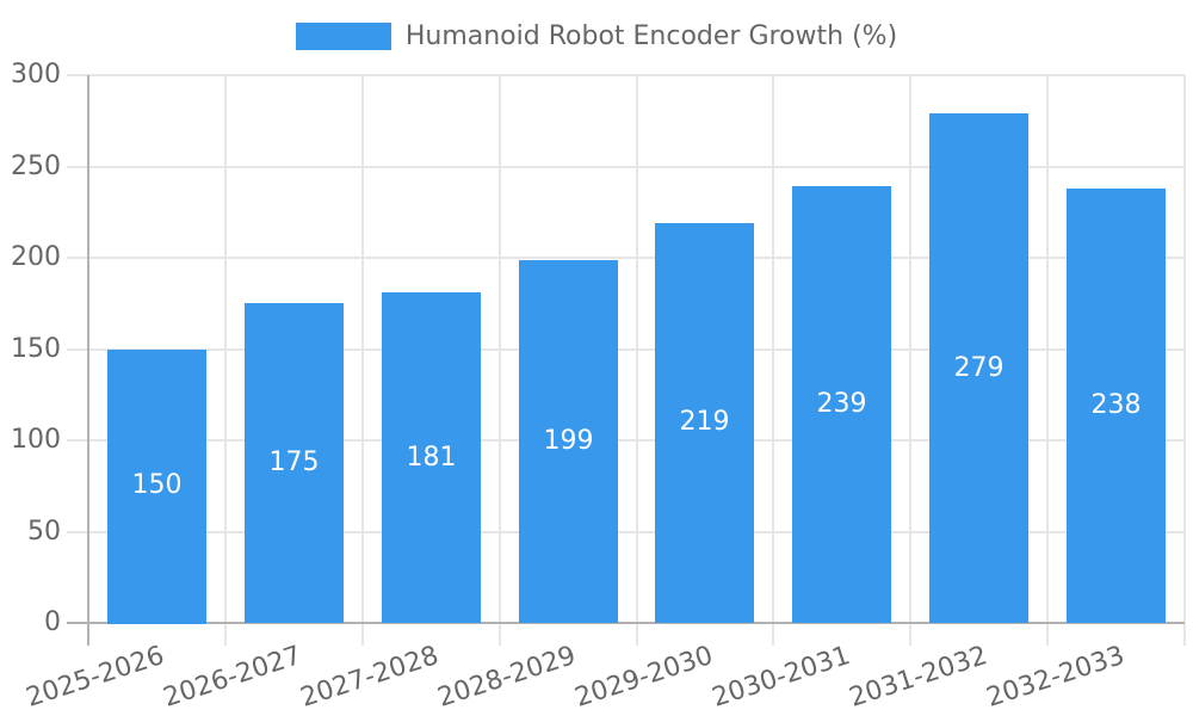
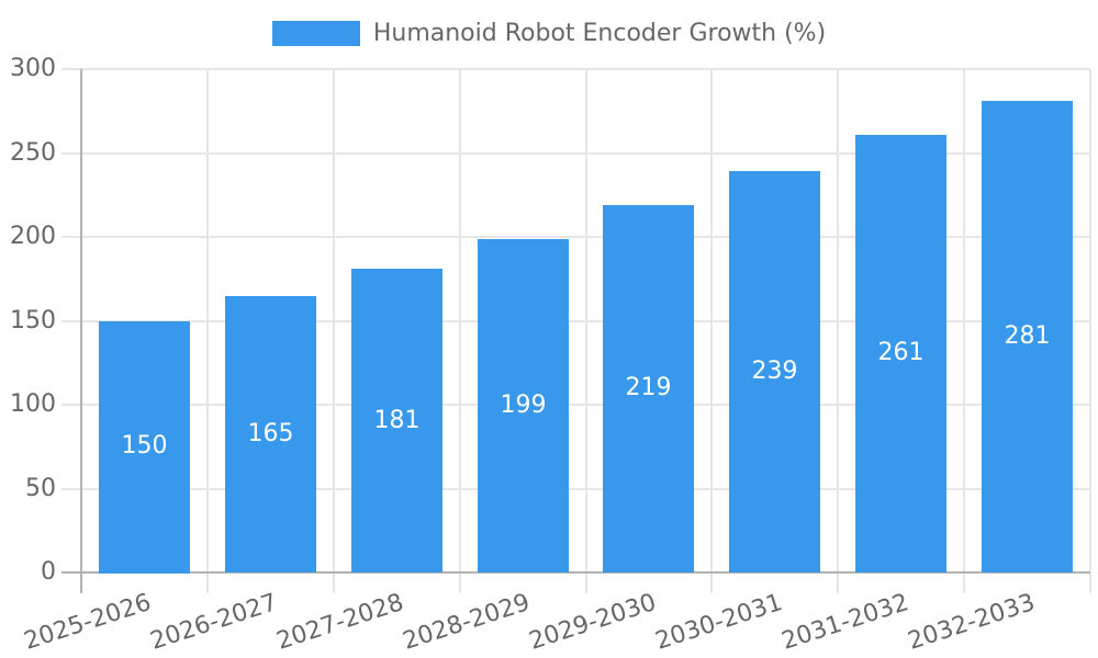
2026-2027: 175 -> 165
2031-2032: 279 -> 261
2032-2033: 238 -> 281
